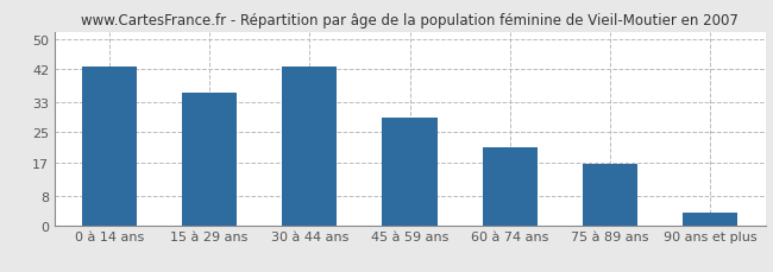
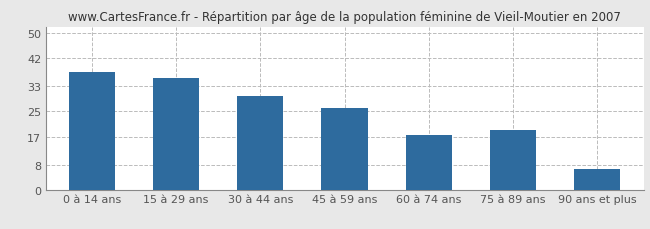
0 à 14 ans: 42.5 -> 37.5
30 à 44 ans: 42.5 -> 30.0
45 à 59 ans: 29.0 -> 26.0
60 à 74 ans: 21.0 -> 17.5
75 à 89 ans: 16.5 -> 19.0
90 ans et plus: 3.5 -> 6.5
